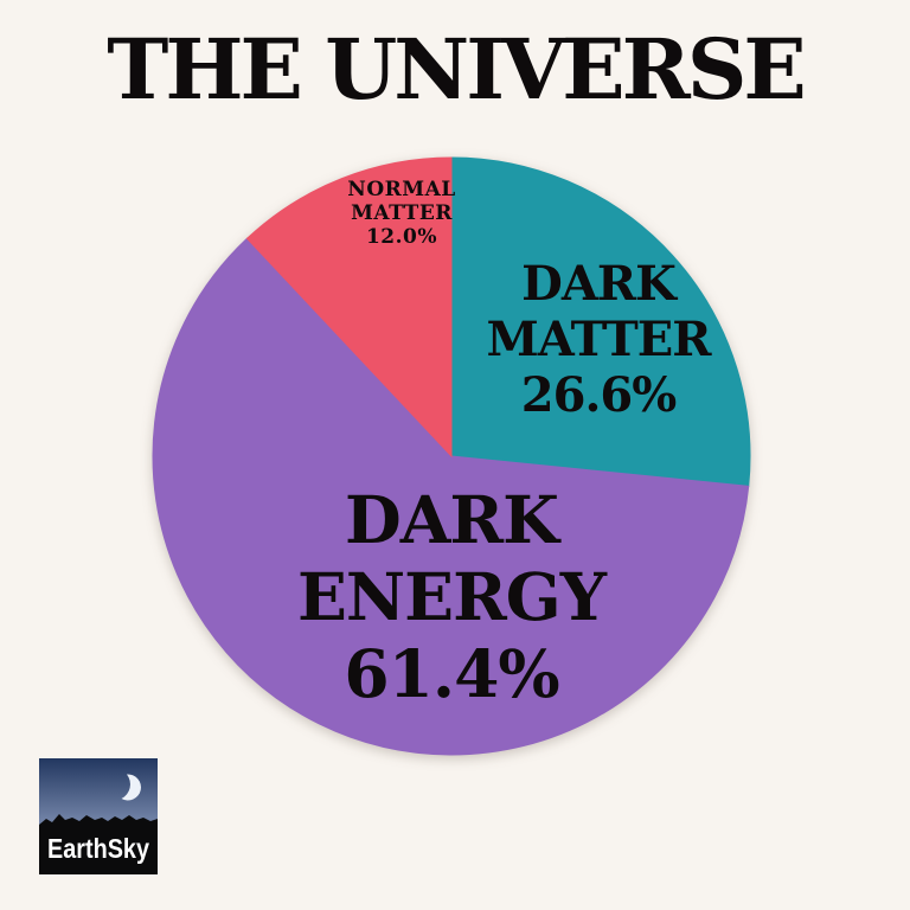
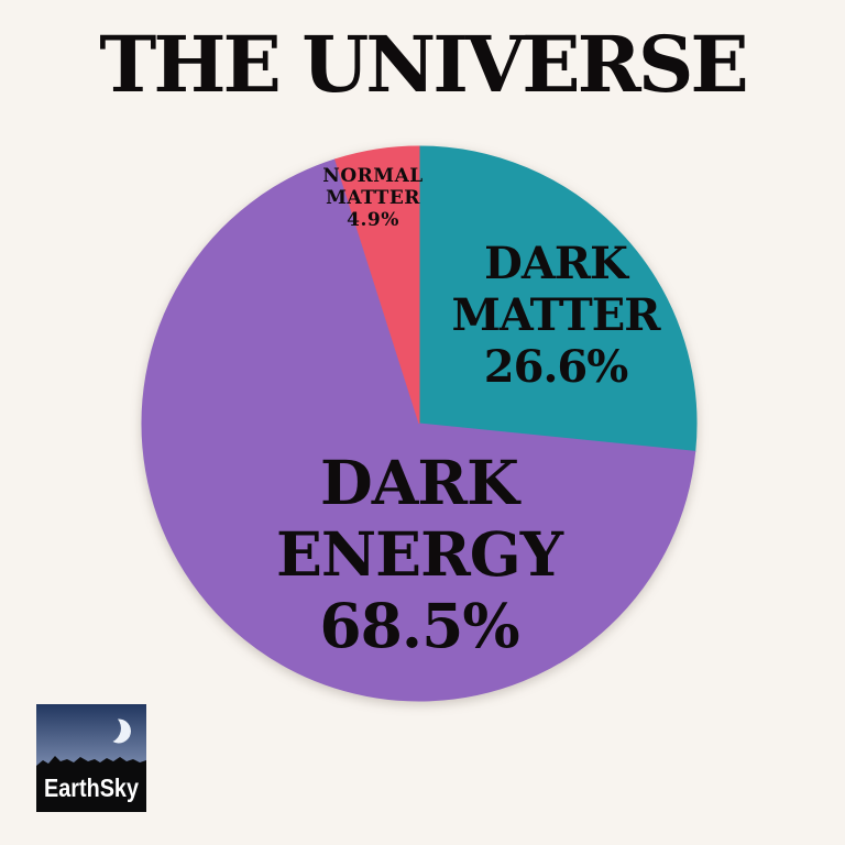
DARK ENERGY: 61.4% -> 68.5%
NORMAL MATTER: 12.0% -> 4.9%
